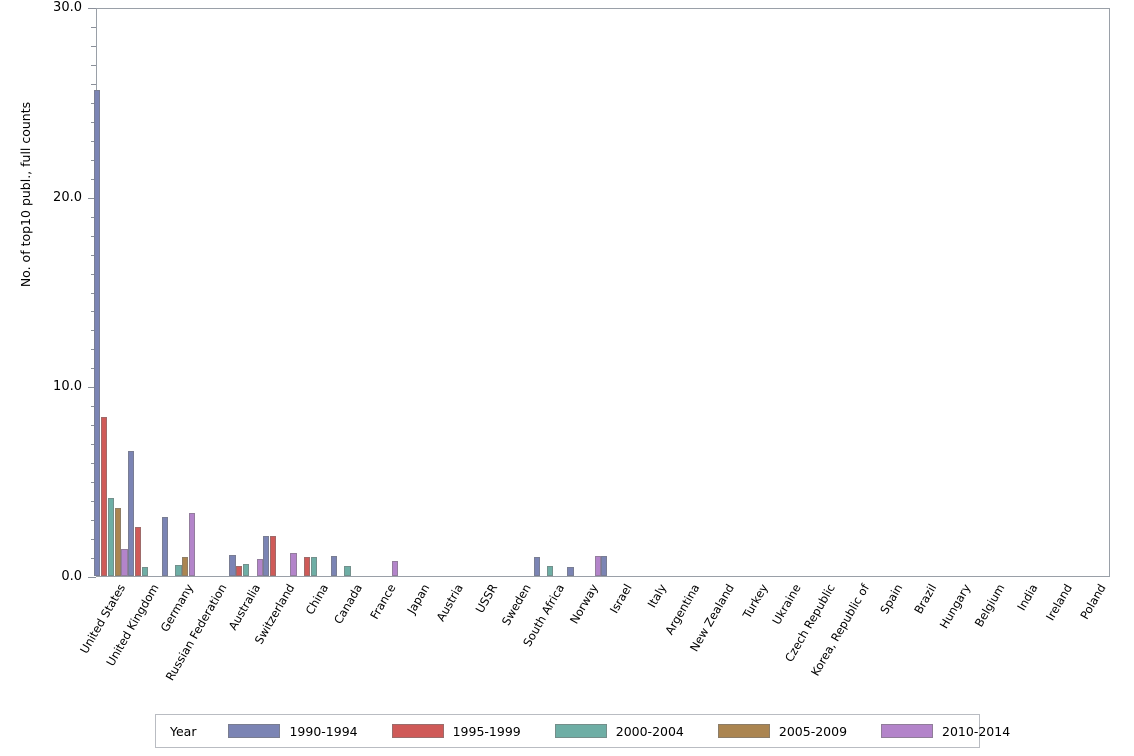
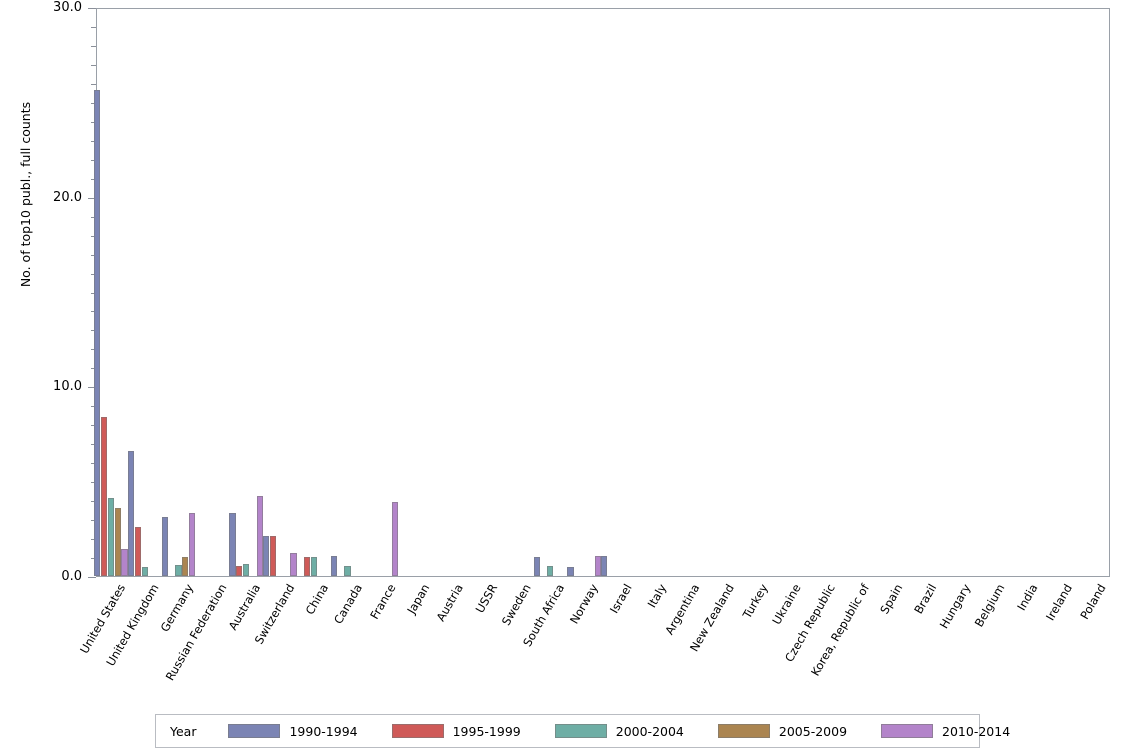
1990-1994/Australia: 1.1 -> 3.3
2010-2014/Australia: 0.9 -> 4.2
2010-2014/France: 0.8 -> 3.9
